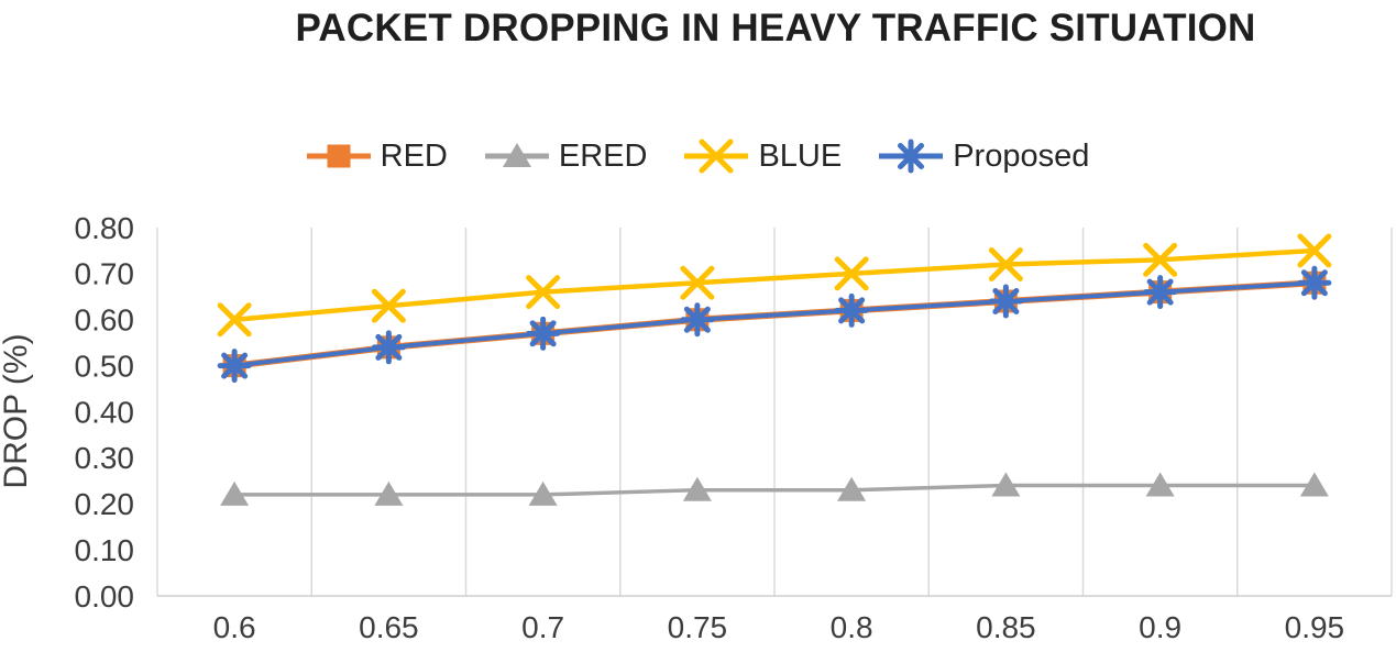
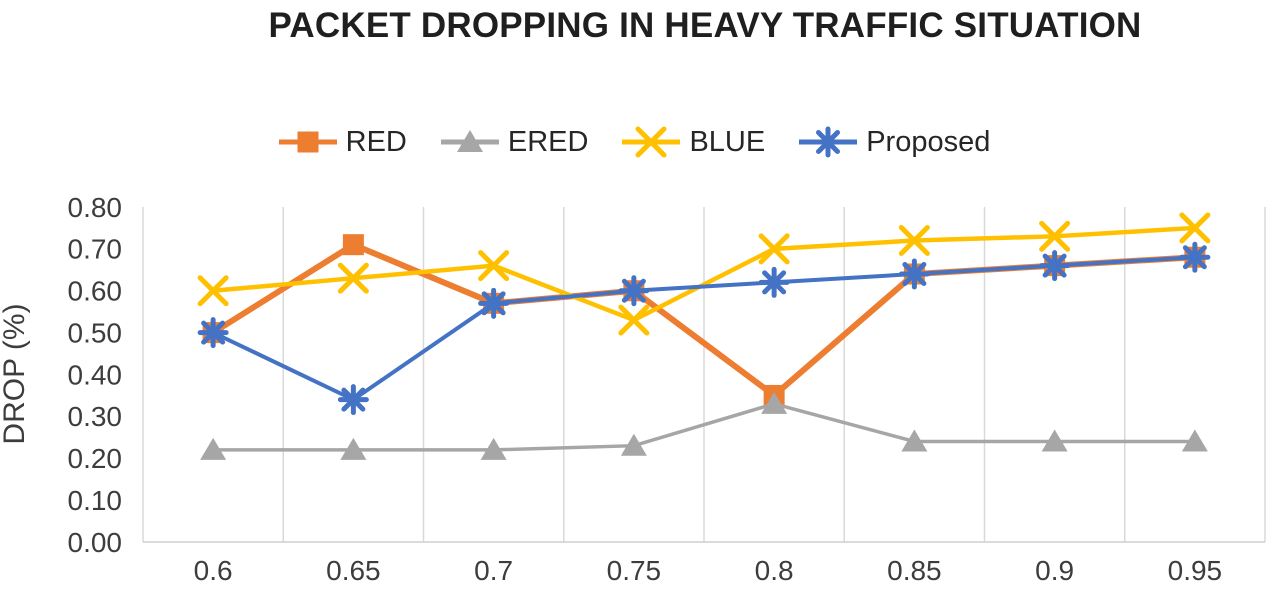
RED/0.65: 0.54 -> 0.71
Proposed/0.65: 0.54 -> 0.34
BLUE/0.75: 0.68 -> 0.53
RED/0.8: 0.62 -> 0.35
ERED/0.8: 0.23 -> 0.33
